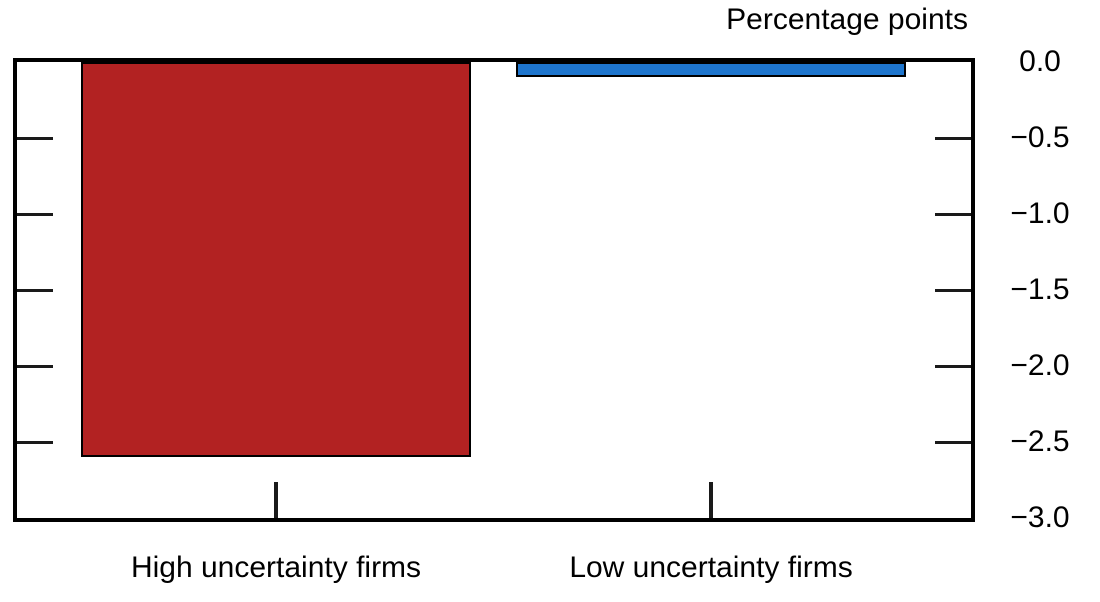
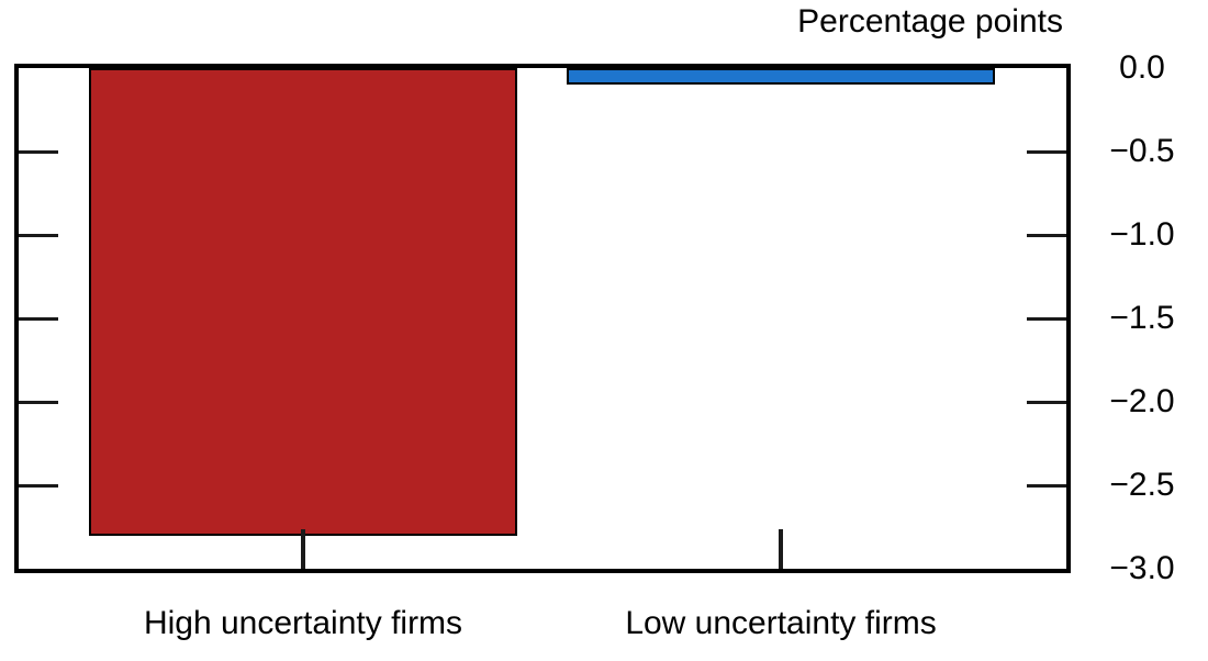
High uncertainty firms: -2.6 -> -2.8
